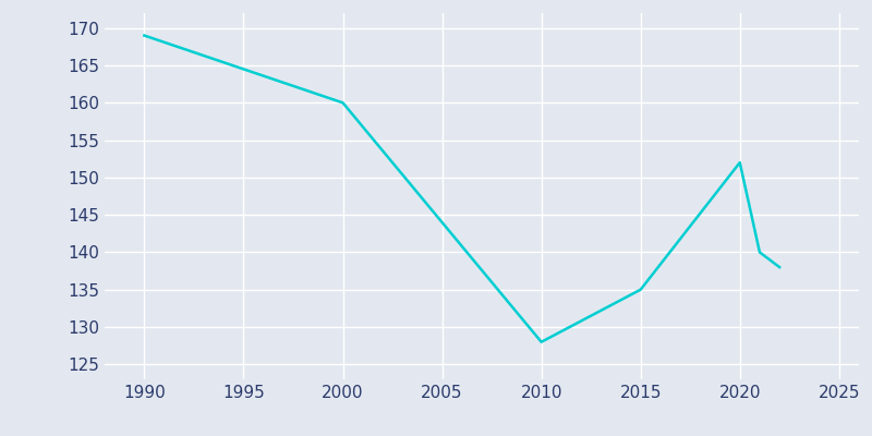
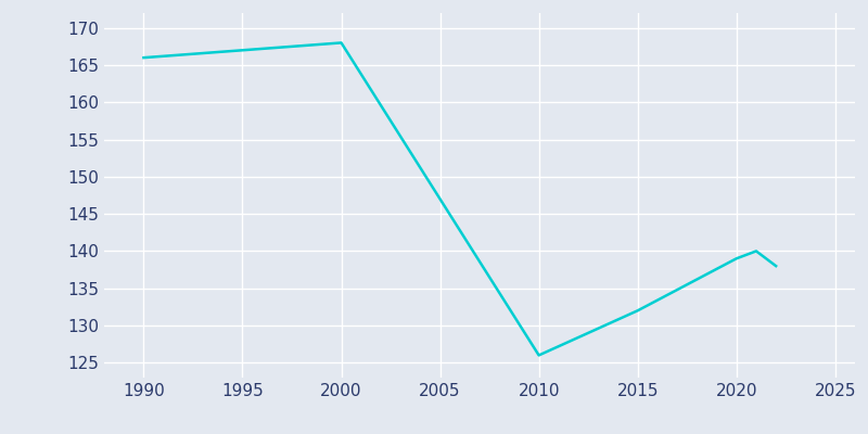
1990: 169 -> 166
2000: 160 -> 168
2010: 128 -> 126
2015: 135 -> 132
2020: 152 -> 139
